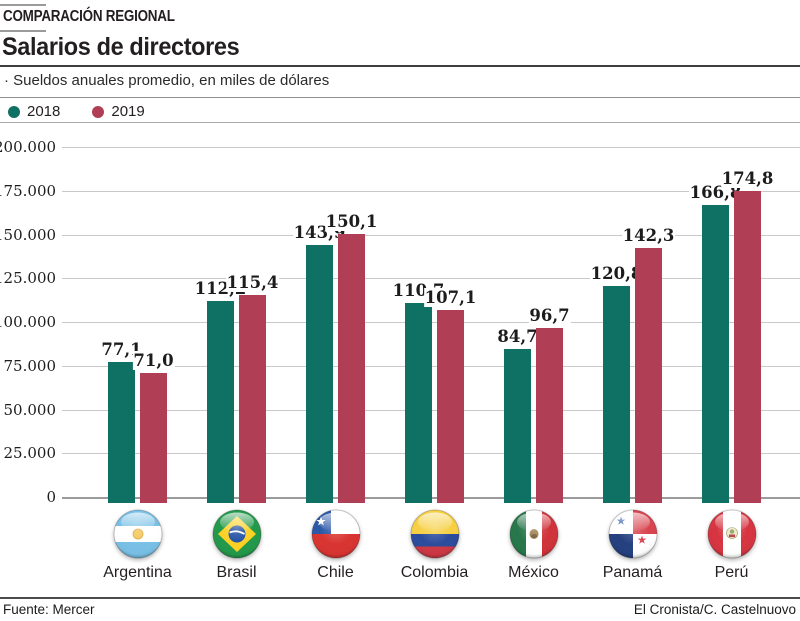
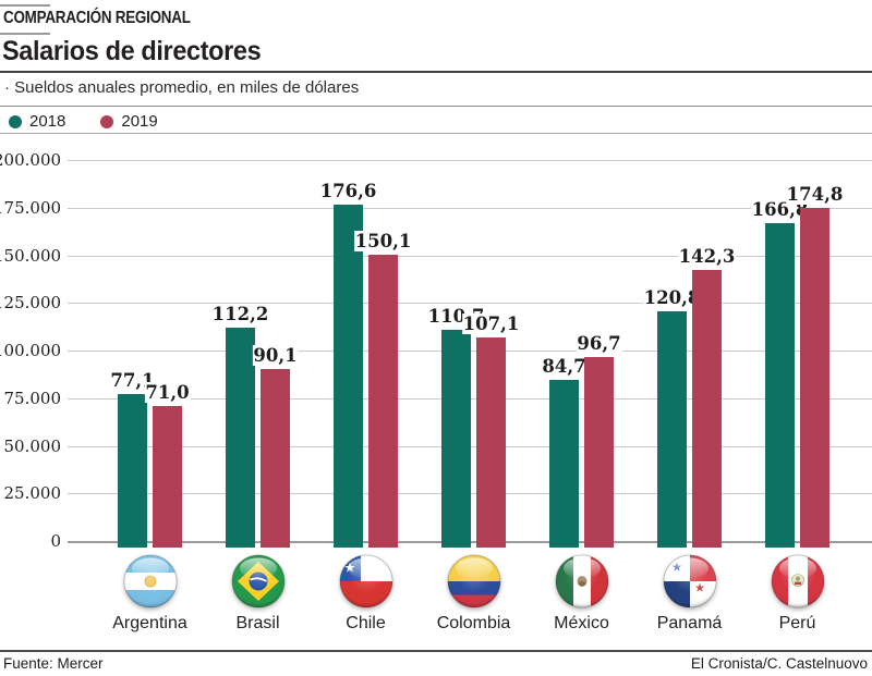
2019/Brasil: 115,4 -> 90,1
2018/Chile: 143,9 -> 176,6
